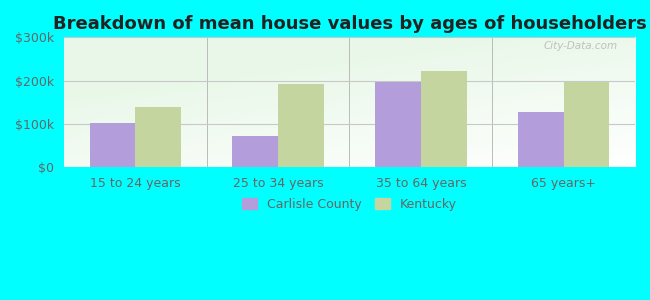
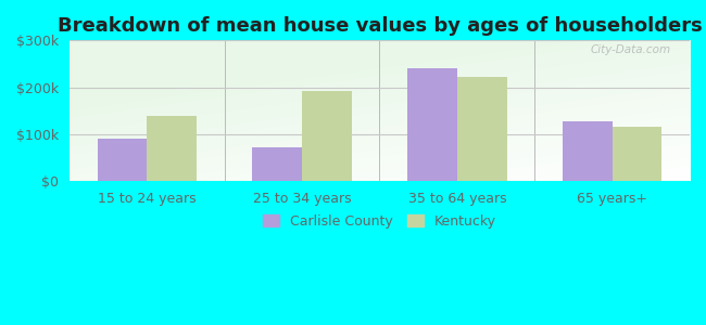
Carlisle County/15 to 24 years: $103k -> $90k
Carlisle County/35 to 64 years: $196k -> $240k
Kentucky/65 years+: $197k -> $115k
